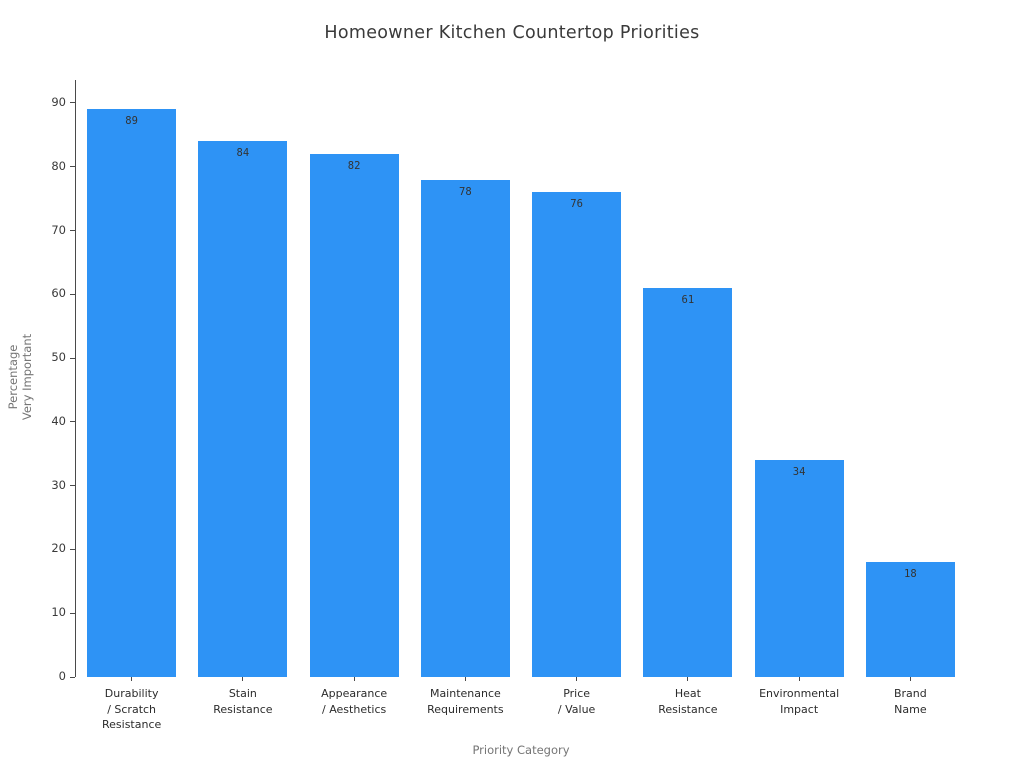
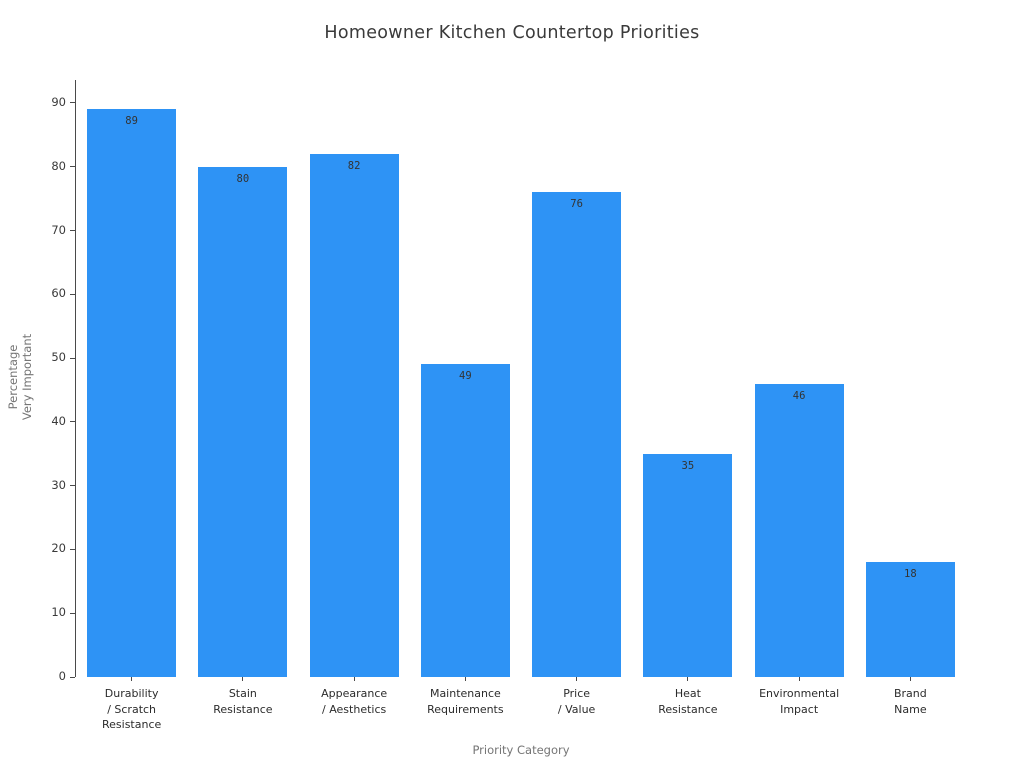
Stain Resistance: 84 -> 80
Maintenance Requirements: 78 -> 49
Heat Resistance: 61 -> 35
Environmental Impact: 34 -> 46
